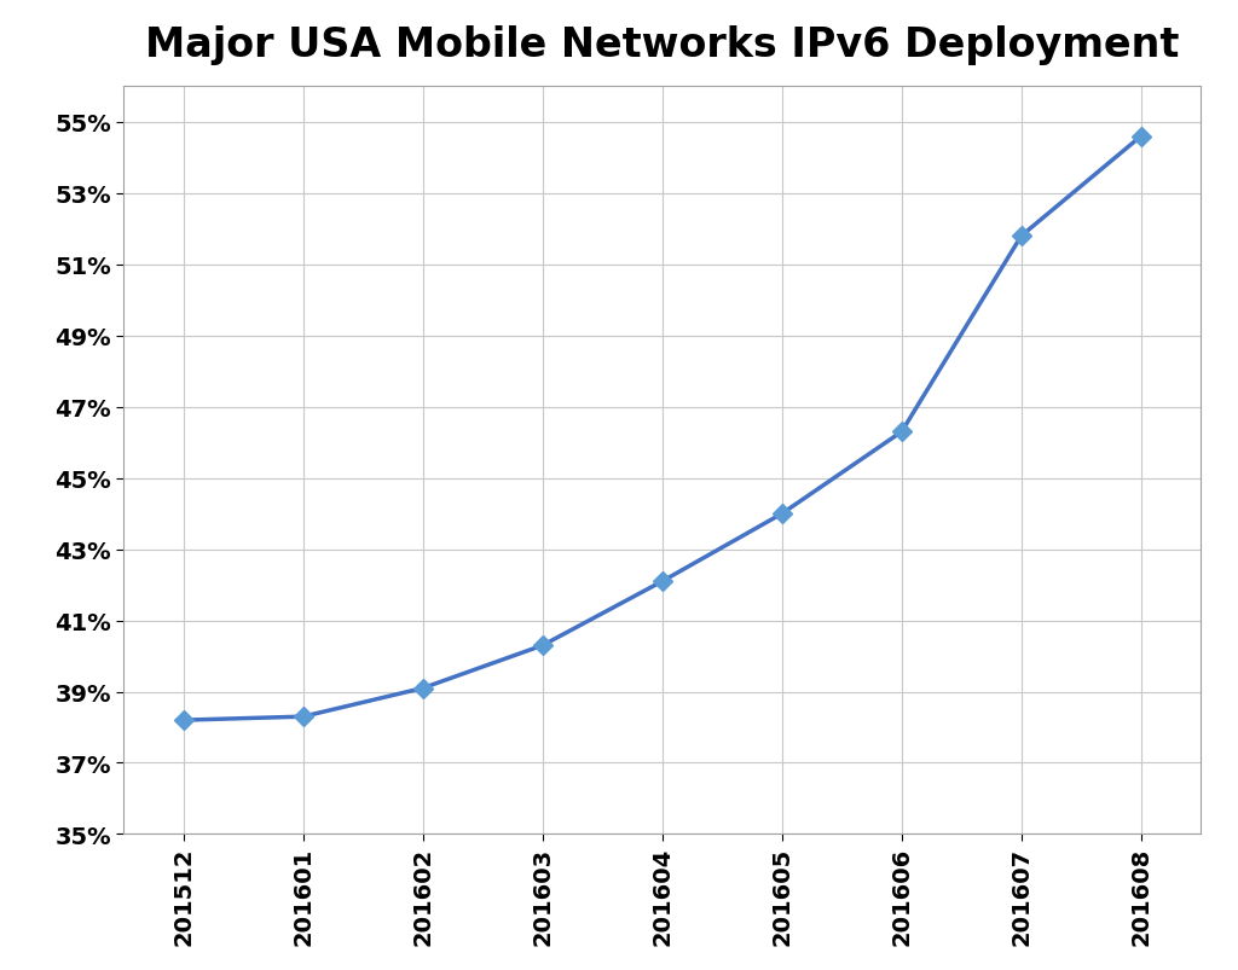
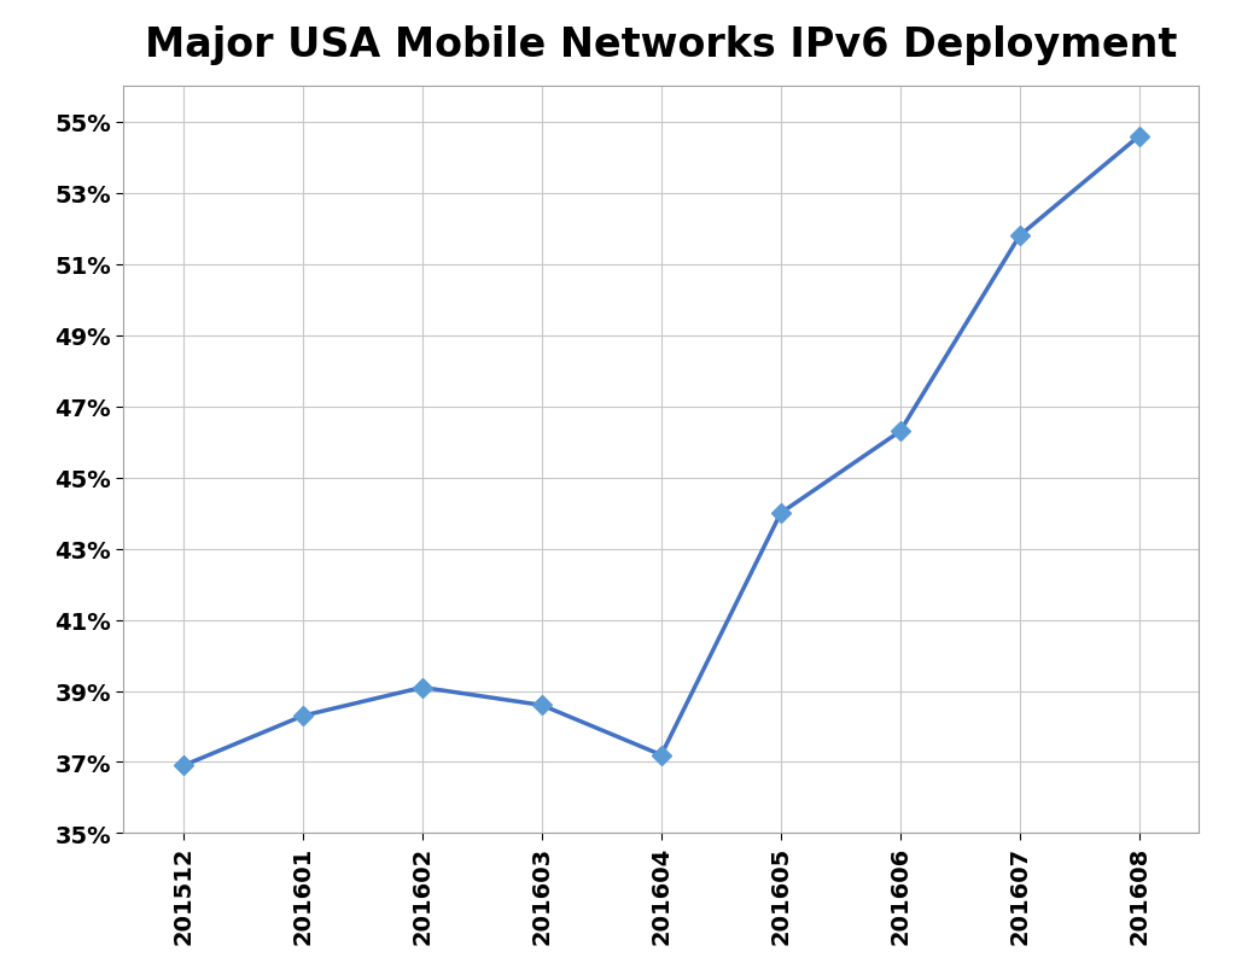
201512: 38.2% -> 36.9%
201603: 40.3% -> 38.6%
201604: 42.1% -> 37.2%
